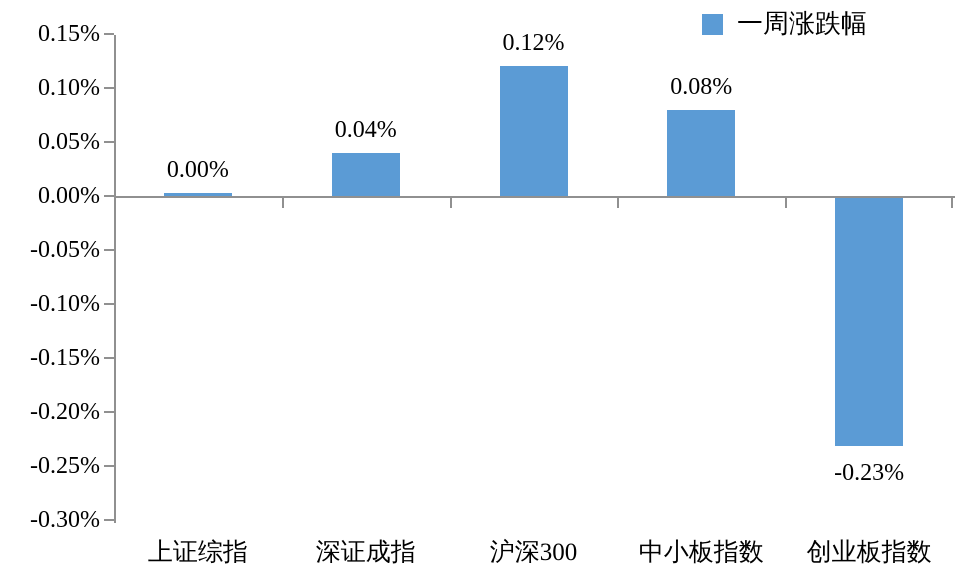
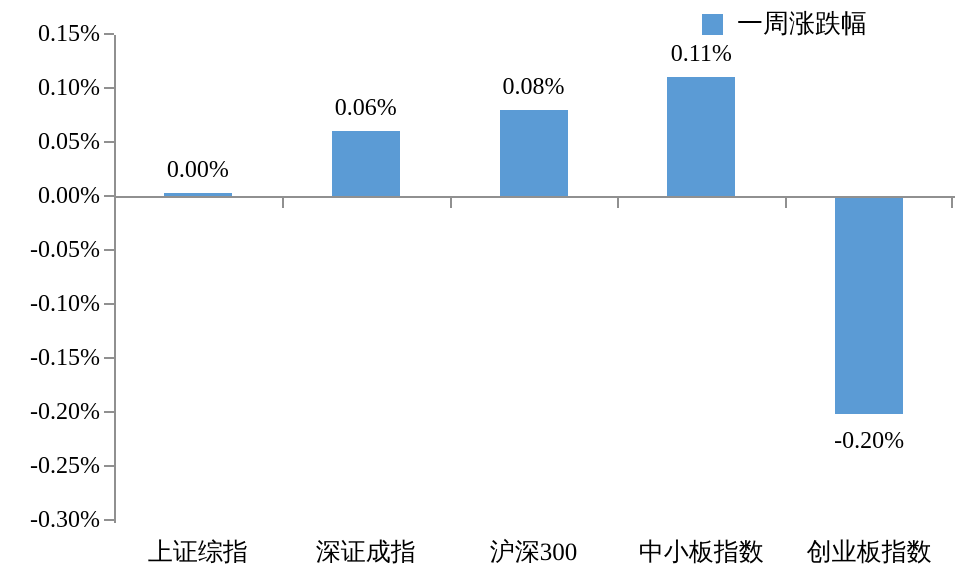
深证成指: 0.04% -> 0.06%
沪深300: 0.12% -> 0.08%
中小板指数: 0.08% -> 0.11%
创业板指数: -0.23% -> -0.20%
